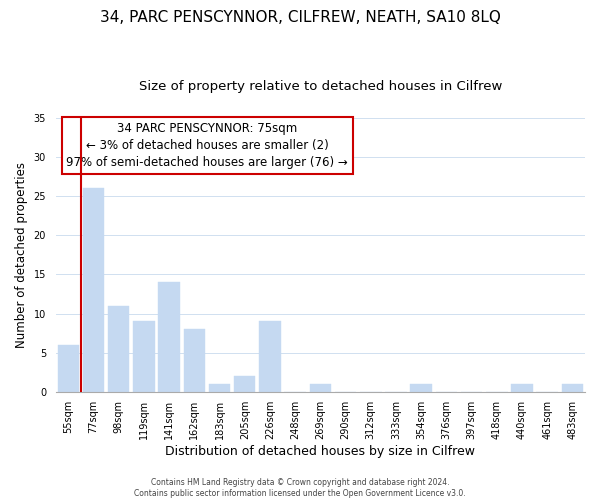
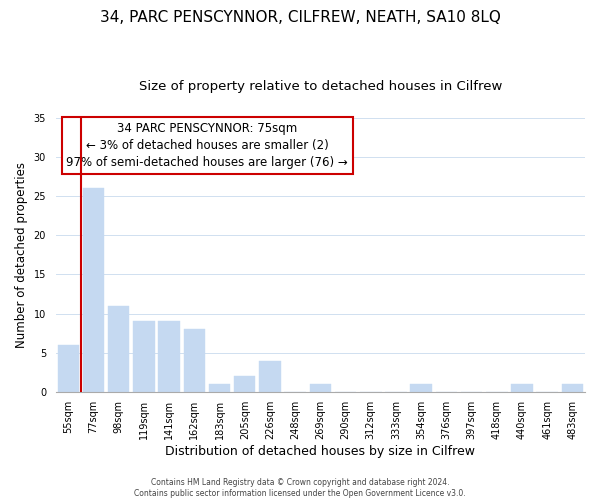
141sqm: 14 -> 9
226sqm: 9 -> 4
